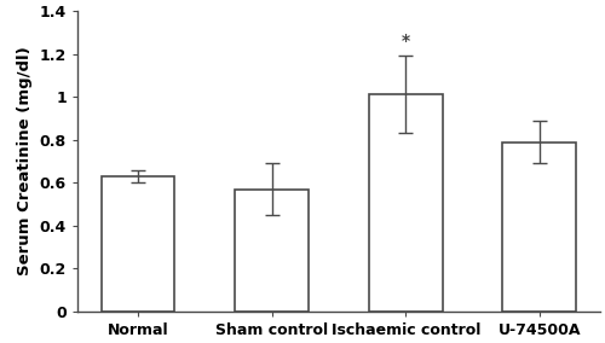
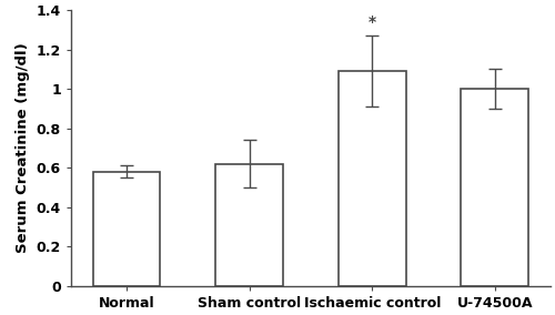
Normal: 0.63 -> 0.58
Sham control: 0.57 -> 0.62
Ischaemic control: 1.01 -> 1.09
U-74500A: 0.79 -> 1.00
